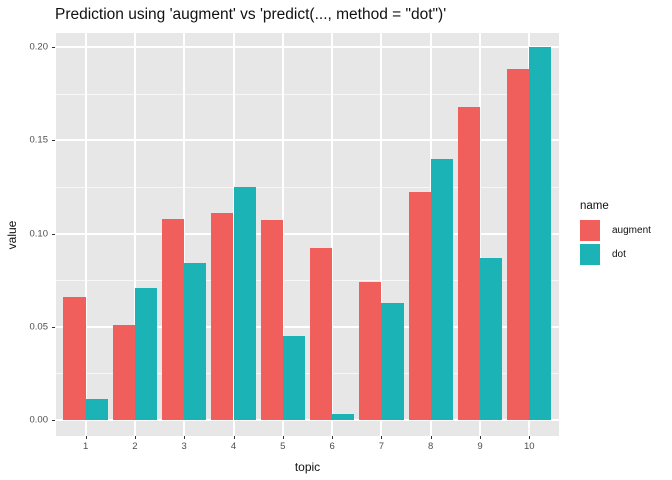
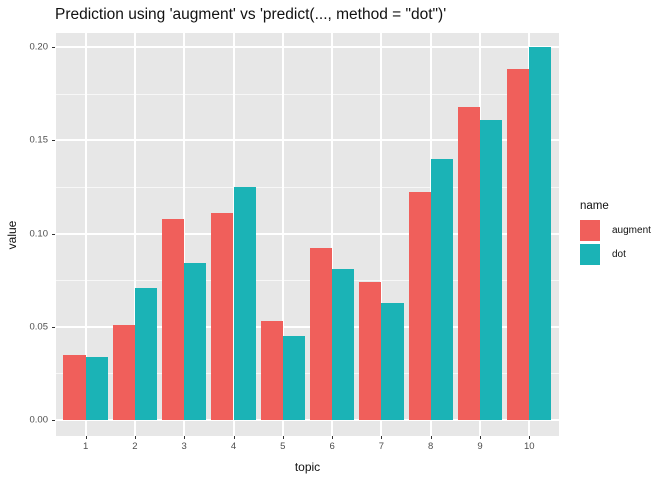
augment/1: 0.066 -> 0.035
dot/1: 0.011 -> 0.034
augment/5: 0.107 -> 0.053
dot/6: 0.003 -> 0.081
dot/9: 0.087 -> 0.161
